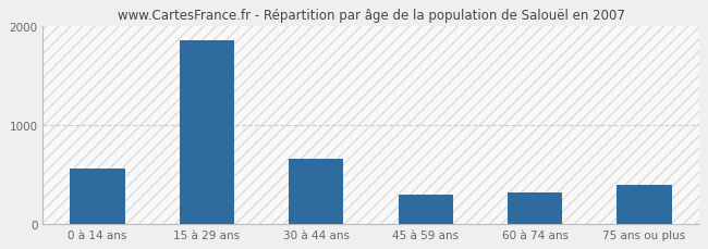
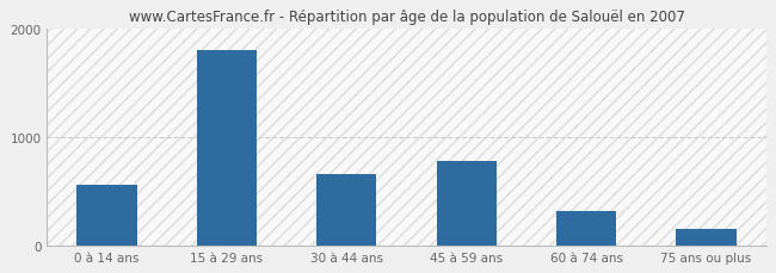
15 à 29 ans: 1860 -> 1800
45 à 59 ans: 300 -> 780
75 ans ou plus: 400 -> 150
